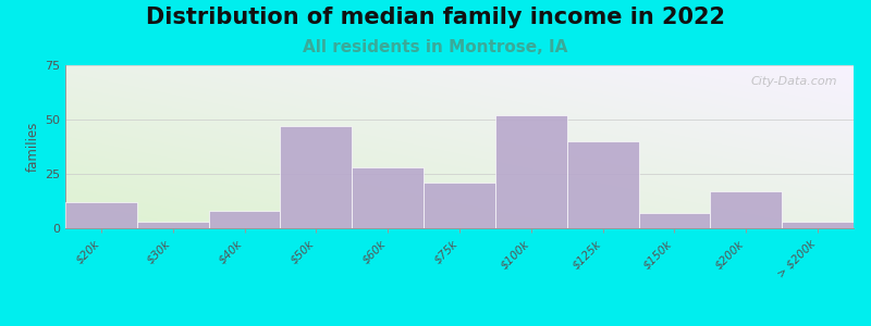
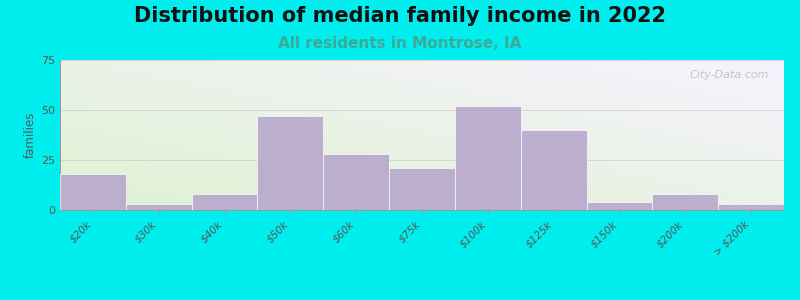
$20k: 12 -> 18
$150k: 7 -> 4
$200k: 17 -> 8
